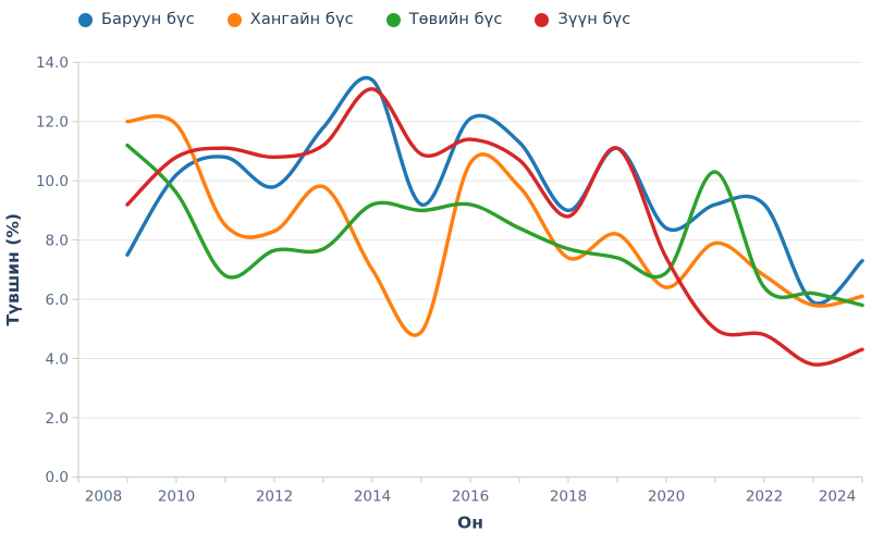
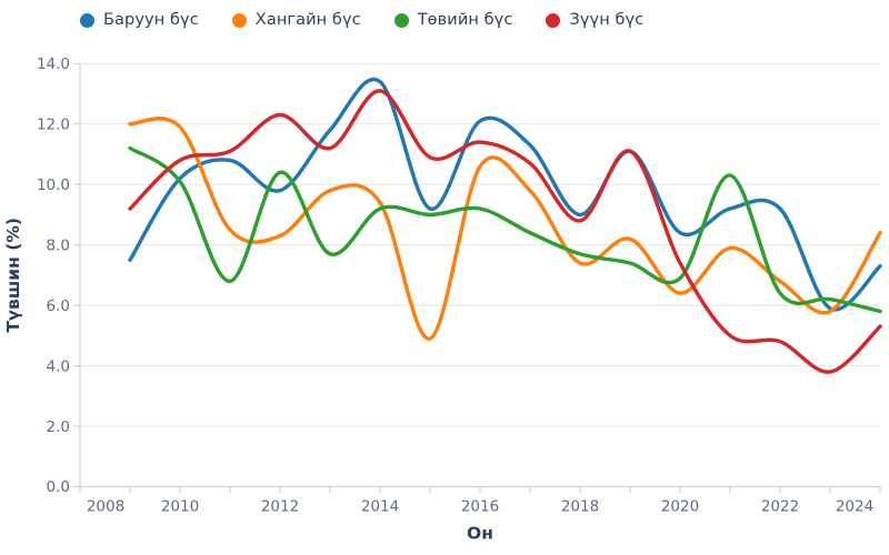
Төвийн бүс/2010: 9.6 -> 10.1
Төвийн бүс/2012: 7.7 -> 10.4
Зүүн бүс/2012: 10.8 -> 12.3
Хангайн бүс/2014: 7.0 -> 9.4
Хангайн бүс/2024: 6.1 -> 8.4
Зүүн бүс/2024: 4.3 -> 5.3
